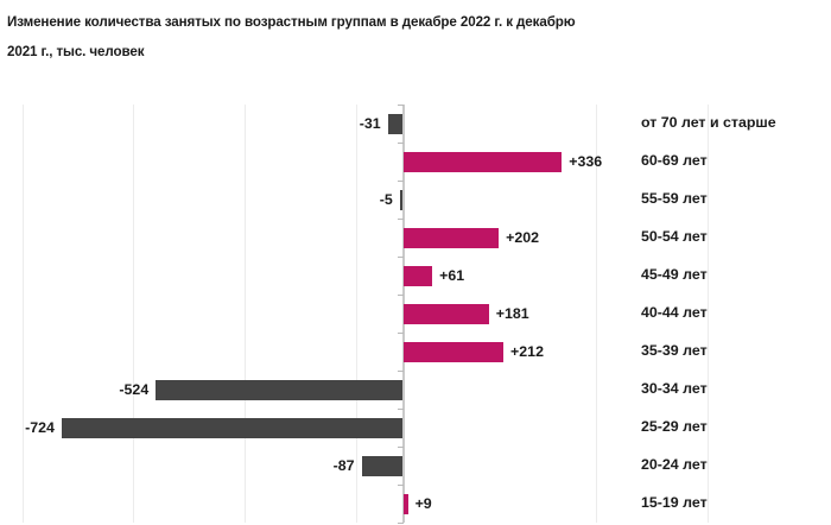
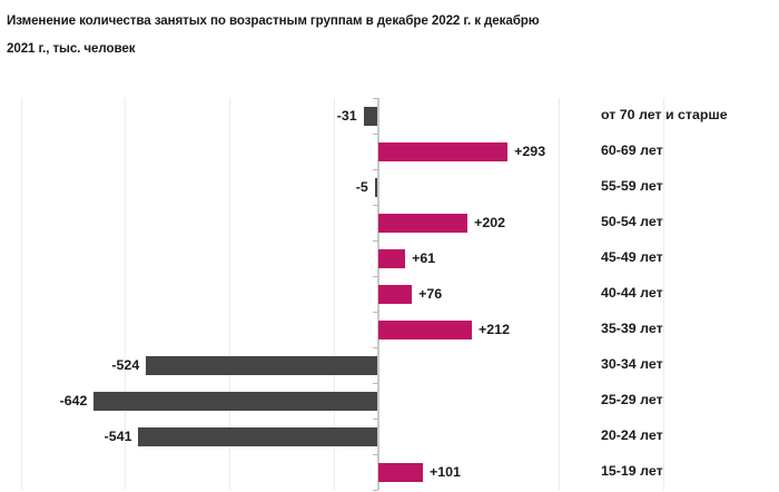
60-69 лет: +336 -> +293
40-44 лет: +181 -> +76
25-29 лет: -724 -> -642
20-24 лет: -87 -> -541
15-19 лет: +9 -> +101
